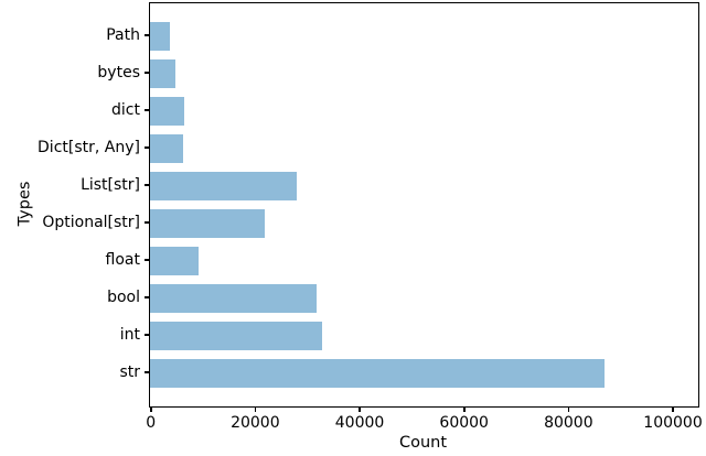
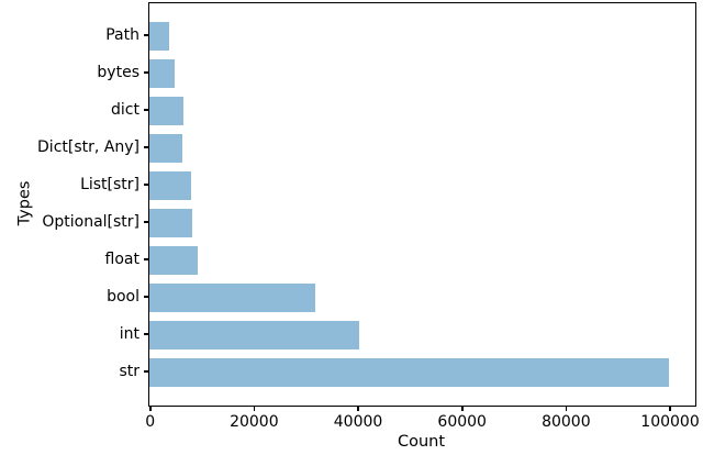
List[str]: 28000 -> 8000
Optional[str]: 22000 -> 8000
int: 33000 -> 40000
str: 87000 -> 100000
